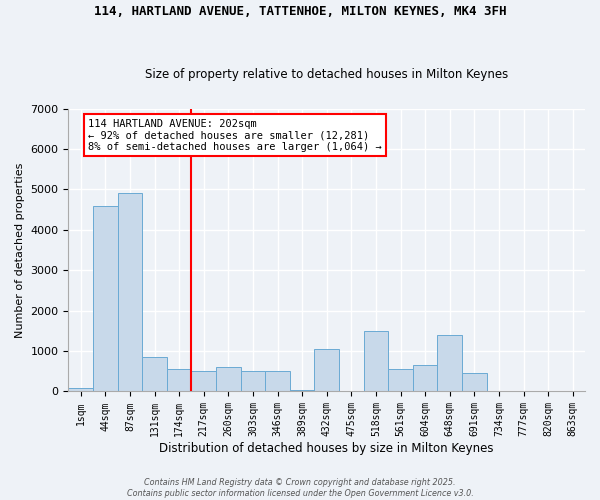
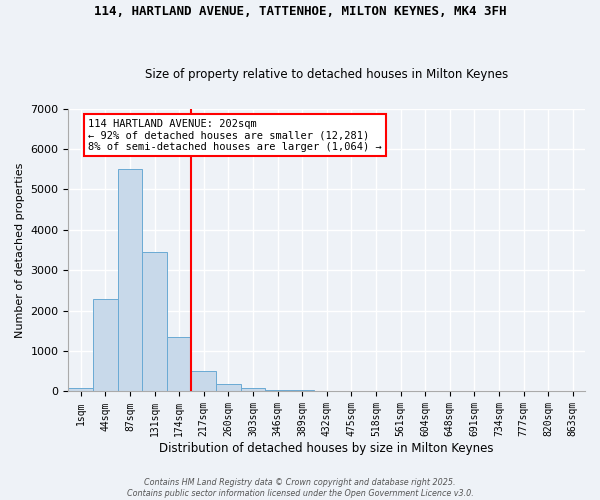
44sqm: 4600 -> 2300
87sqm: 4900 -> 5500
131sqm: 850 -> 3450
174sqm: 550 -> 1350
260sqm: 600 -> 180
303sqm: 500 -> 90
346sqm: 500 -> 40
432sqm: 1050 -> 20
518sqm: 1500 -> 0
561sqm: 550 -> 0
604sqm: 650 -> 0
648sqm: 1400 -> 0
691sqm: 450 -> 0
